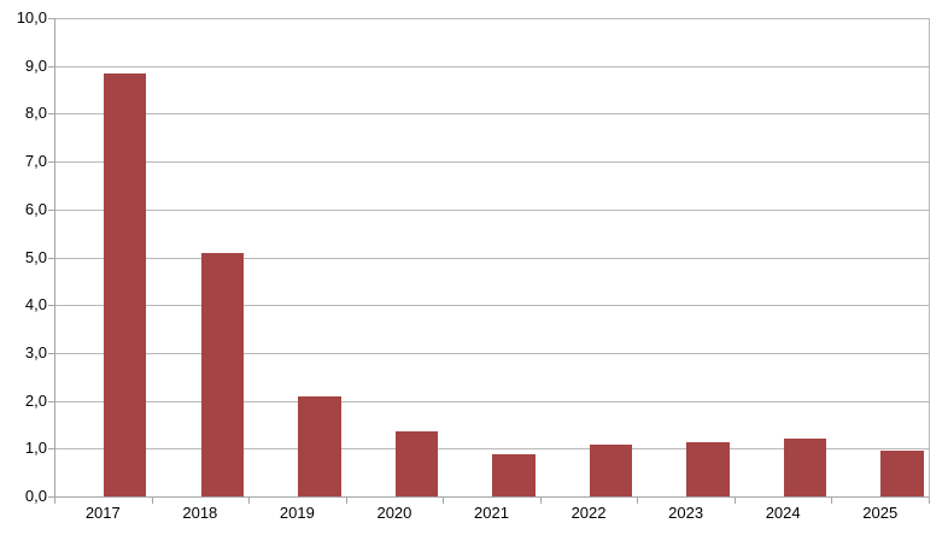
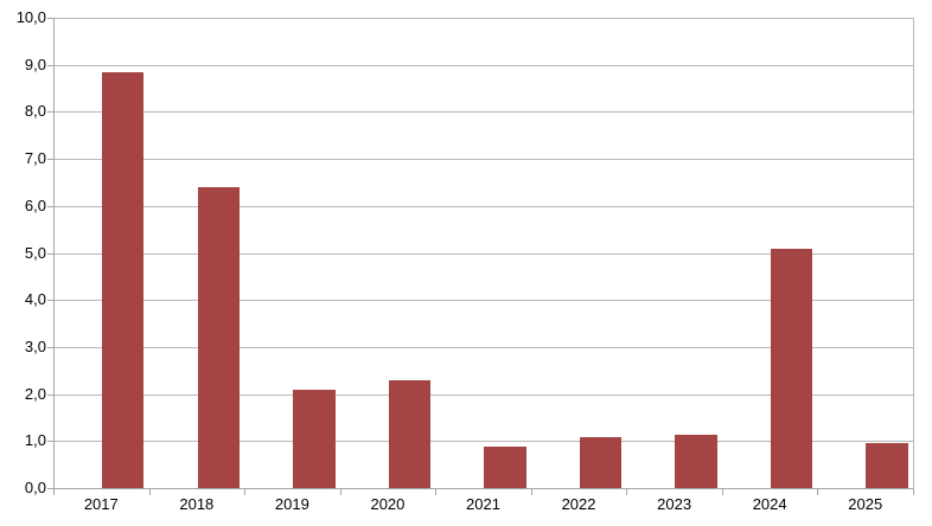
2018: 5,1 -> 6,4
2020: 1,4 -> 2,3
2024: 1,2 -> 5,1
